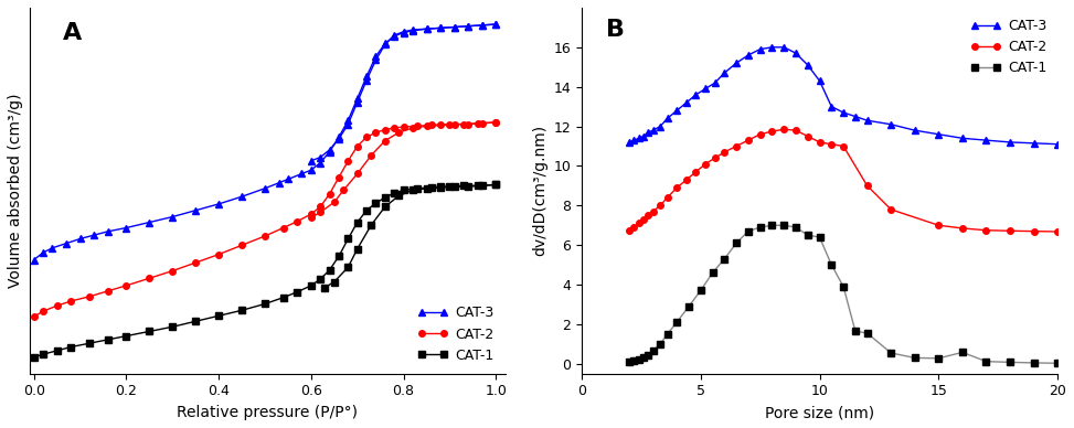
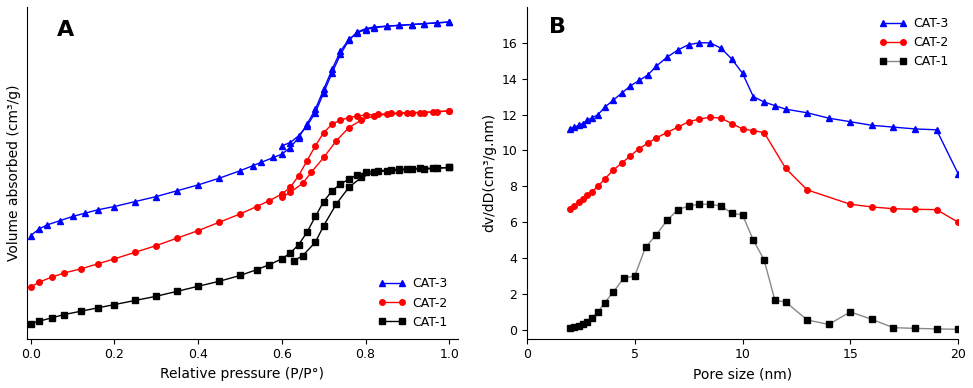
CAT-1/5: 3.7 -> 3.0
CAT-1/15: 0.3 -> 1.0
CAT-3/20: 11.1 -> 8.7
CAT-2/20: 6.7 -> 6.0
